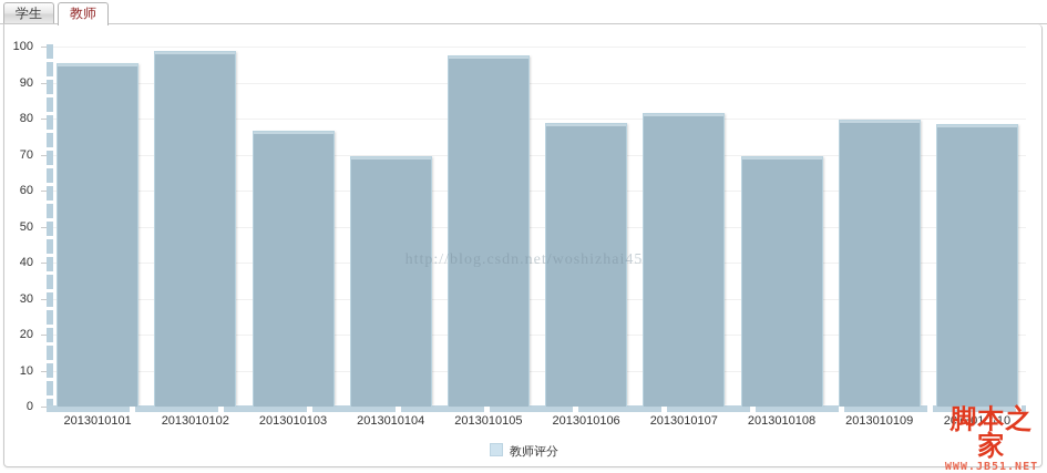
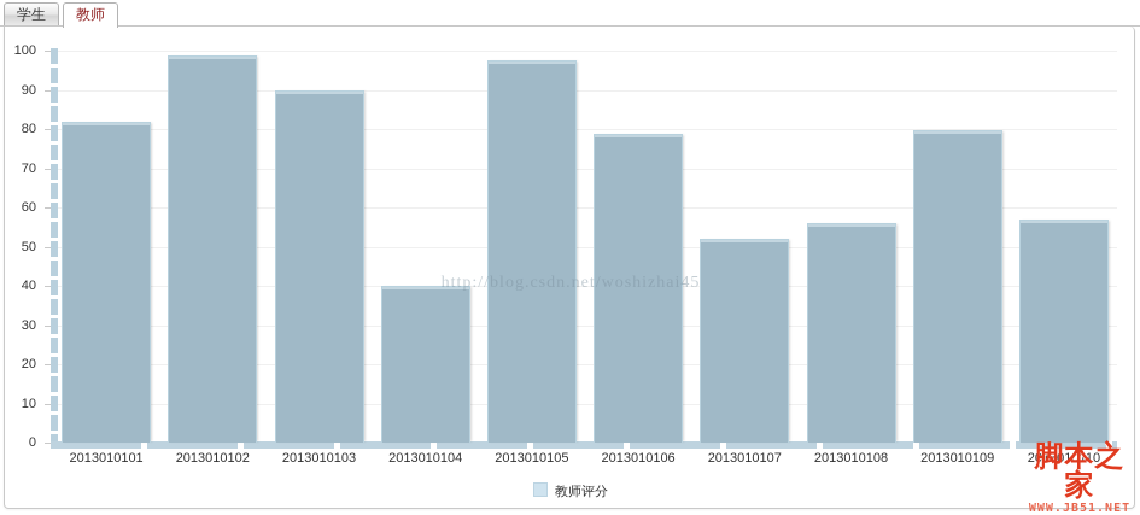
2013010101: 96 -> 82
2013010103: 76 -> 90
2013010104: 70 -> 40
2013010107: 82 -> 52
2013010108: 69 -> 56
2013010110: 79 -> 57
